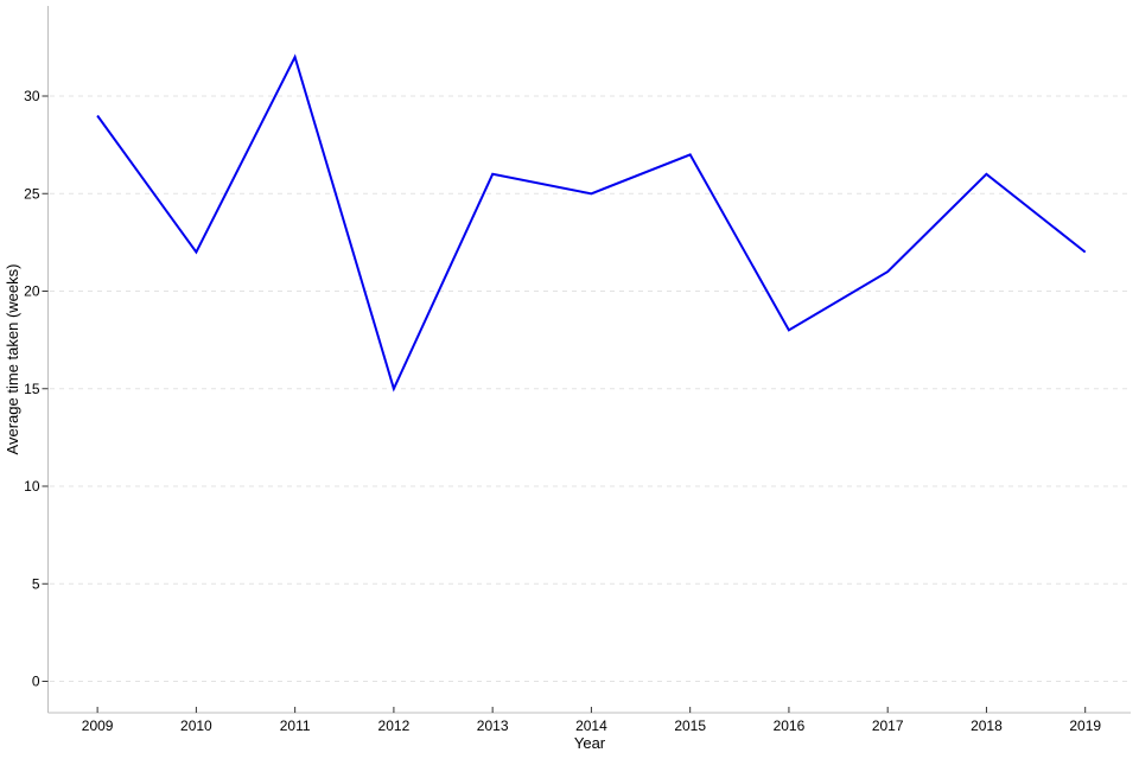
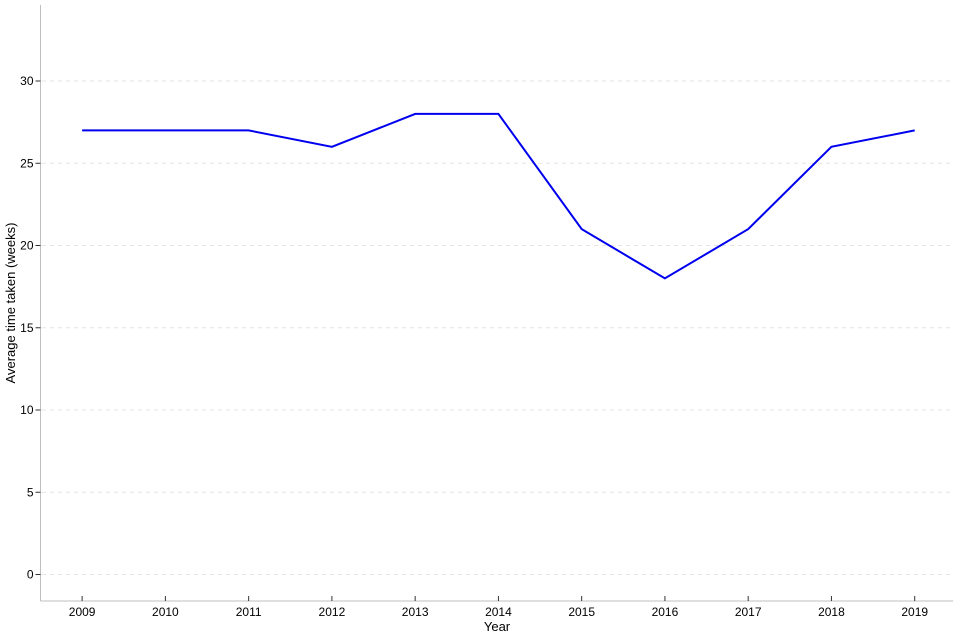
2009: 29 -> 27
2010: 22 -> 27
2011: 32 -> 27
2012: 15 -> 26
2013: 26 -> 28
2014: 25 -> 28
2015: 27 -> 21
2019: 22 -> 27
